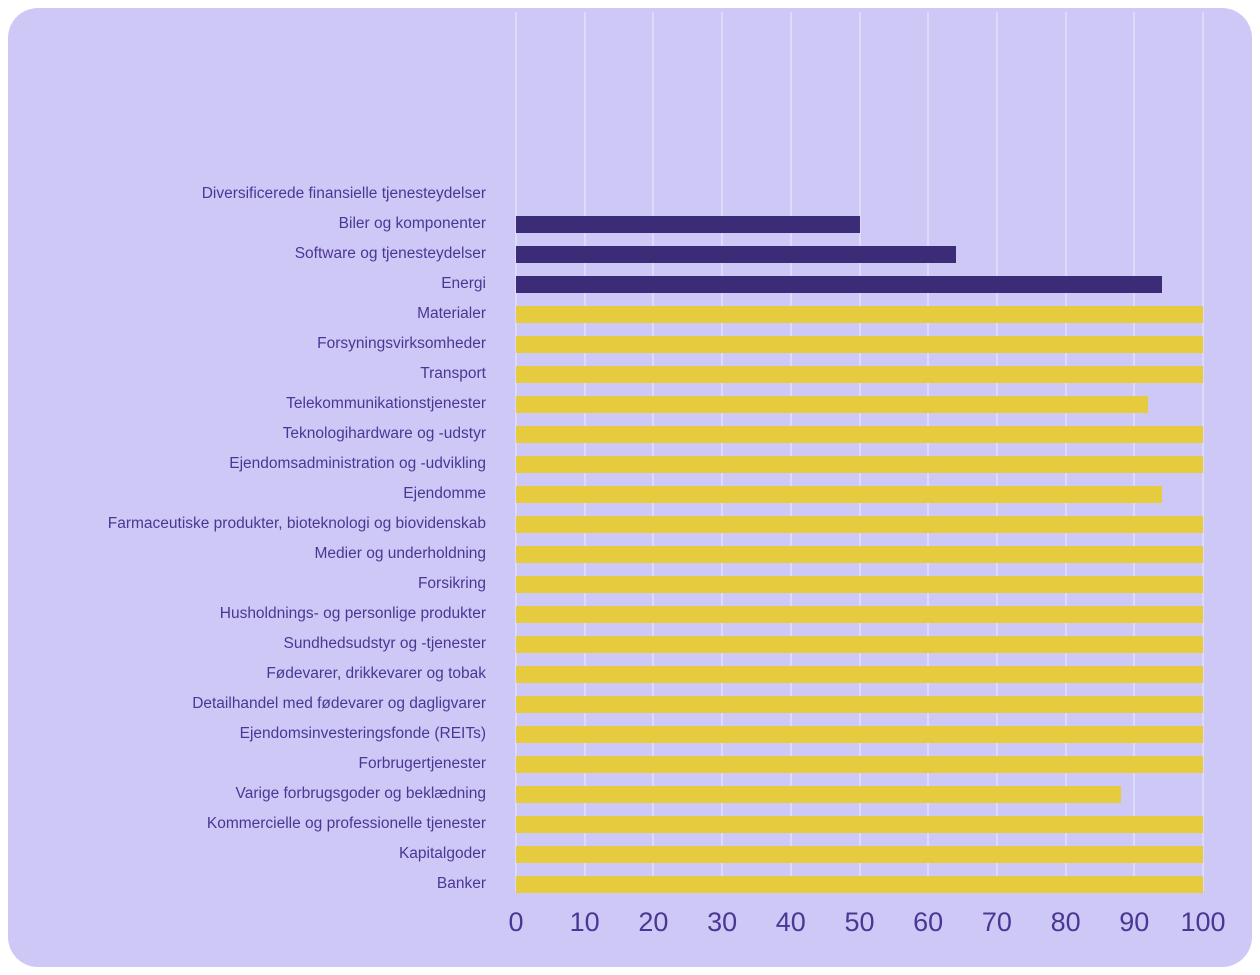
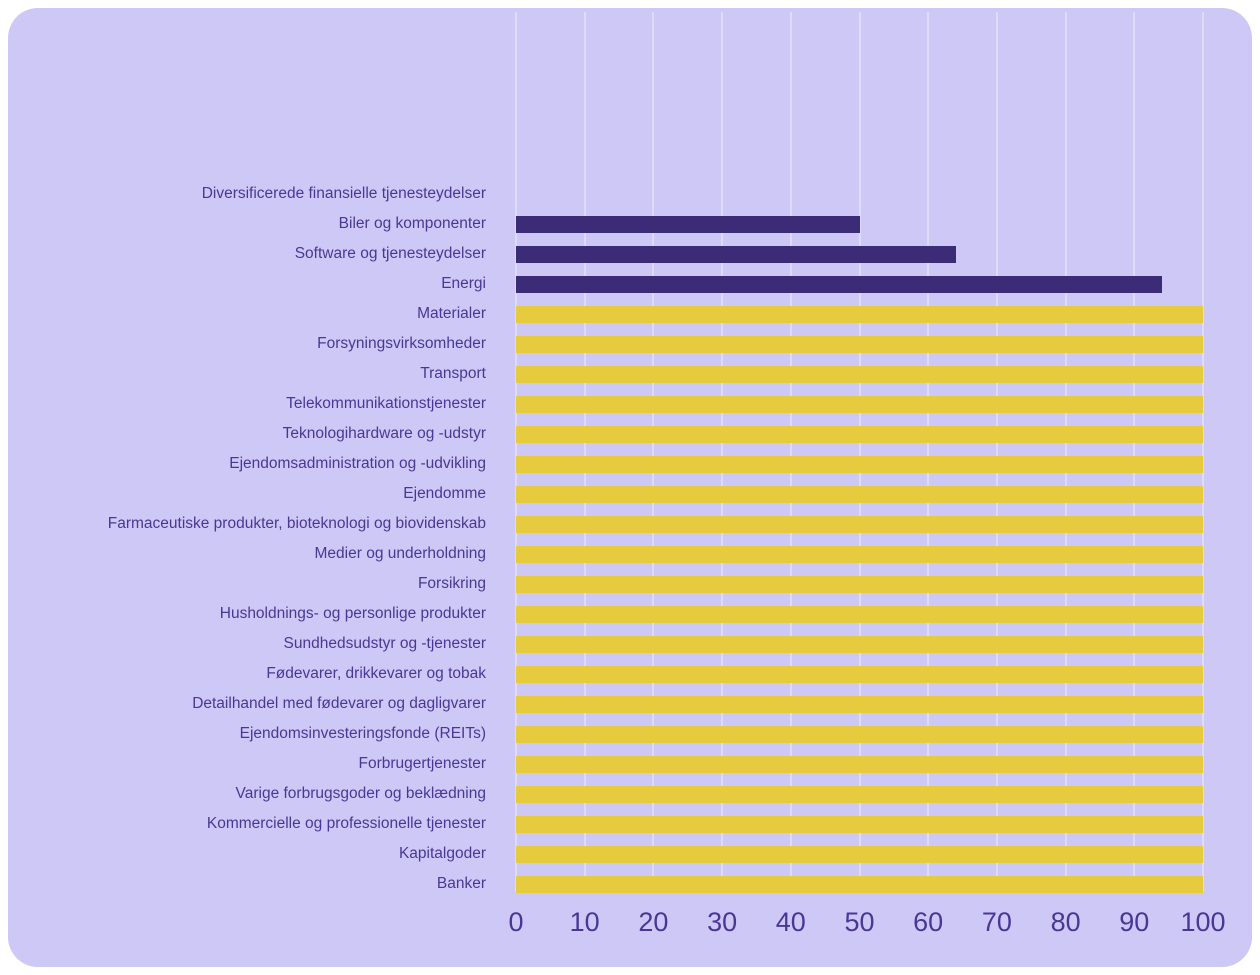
Telekommunikationstjenester: 92 -> 100
Ejendomme: 94 -> 100
Varige forbrugsgoder og beklædning: 88 -> 100
